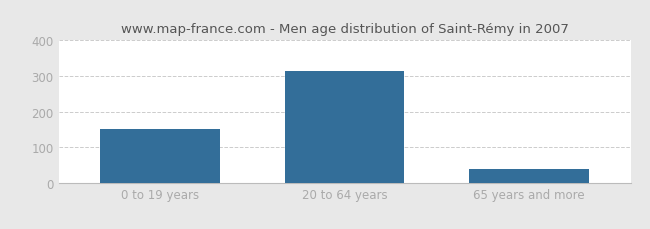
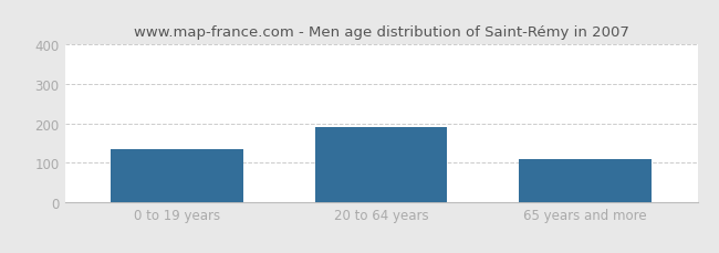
0 to 19 years: 152 -> 135
20 to 64 years: 315 -> 190
65 years and more: 40 -> 110
